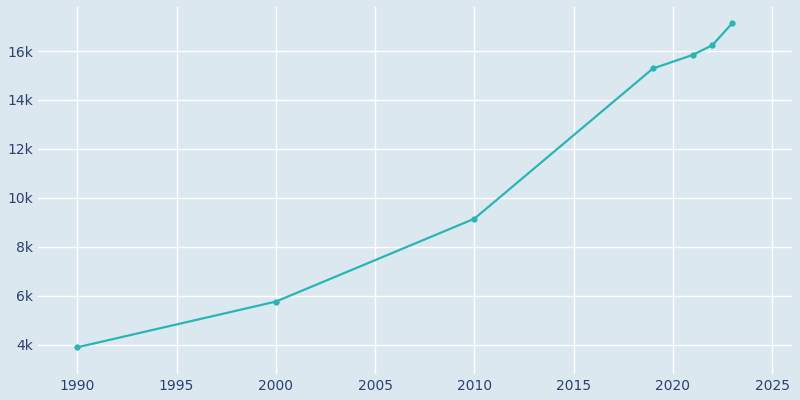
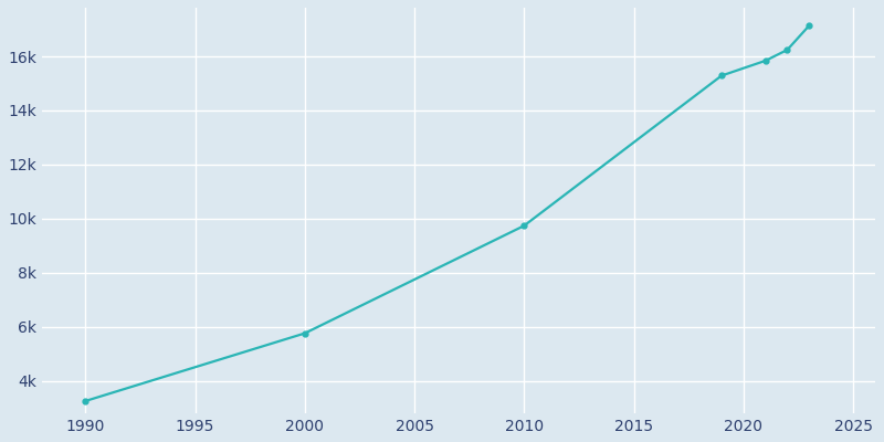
1990: 3.90k -> 3.26k
2010: 9.15k -> 9.74k
